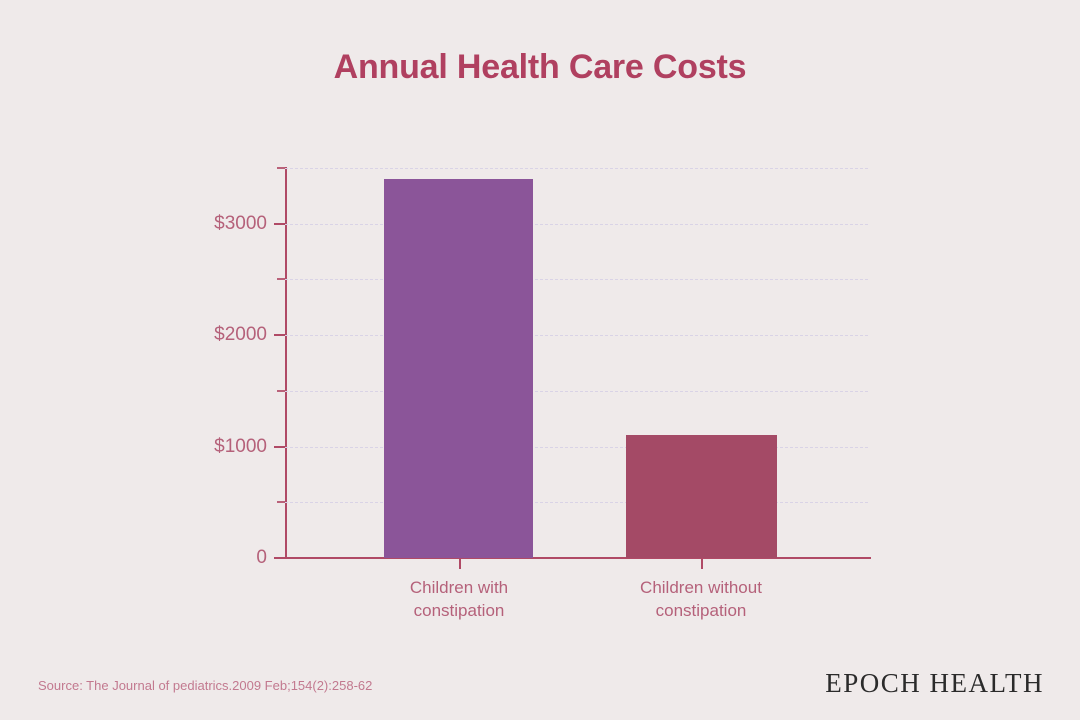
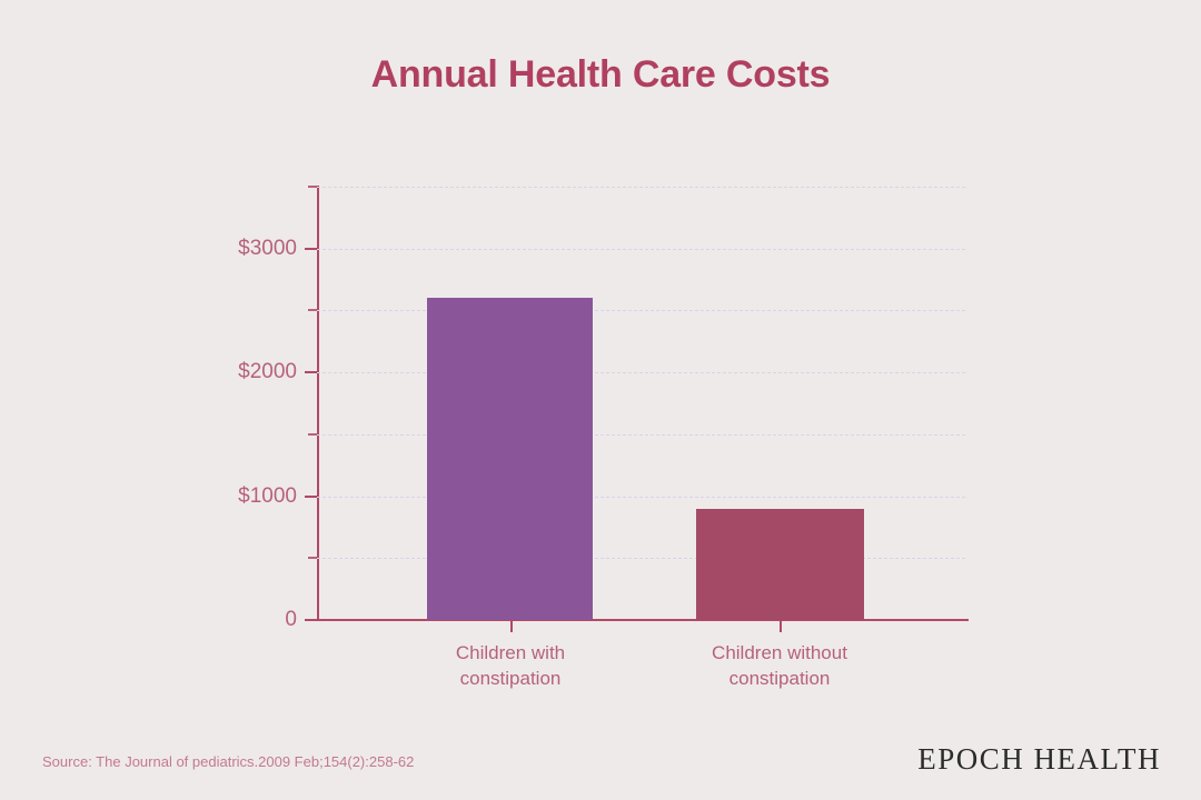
Children with constipation: $3400 -> $2600
Children without constipation: $1100 -> $900
